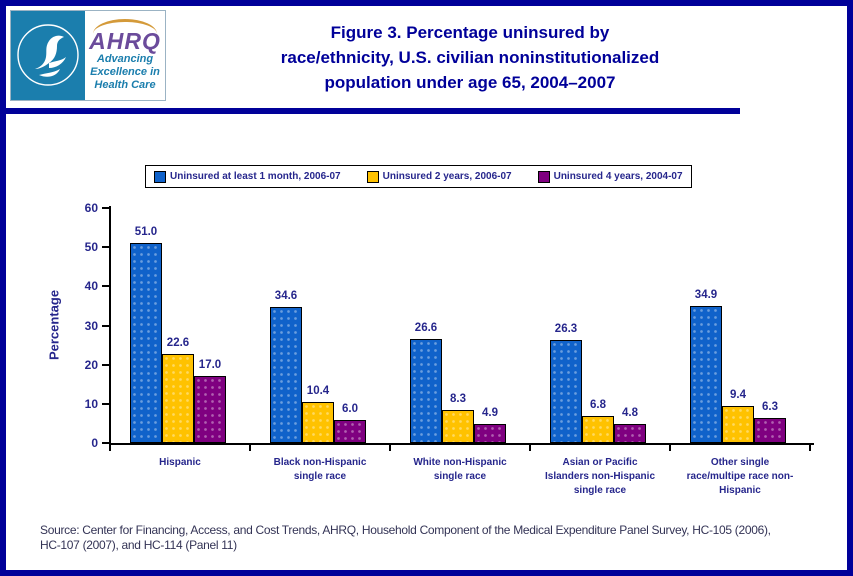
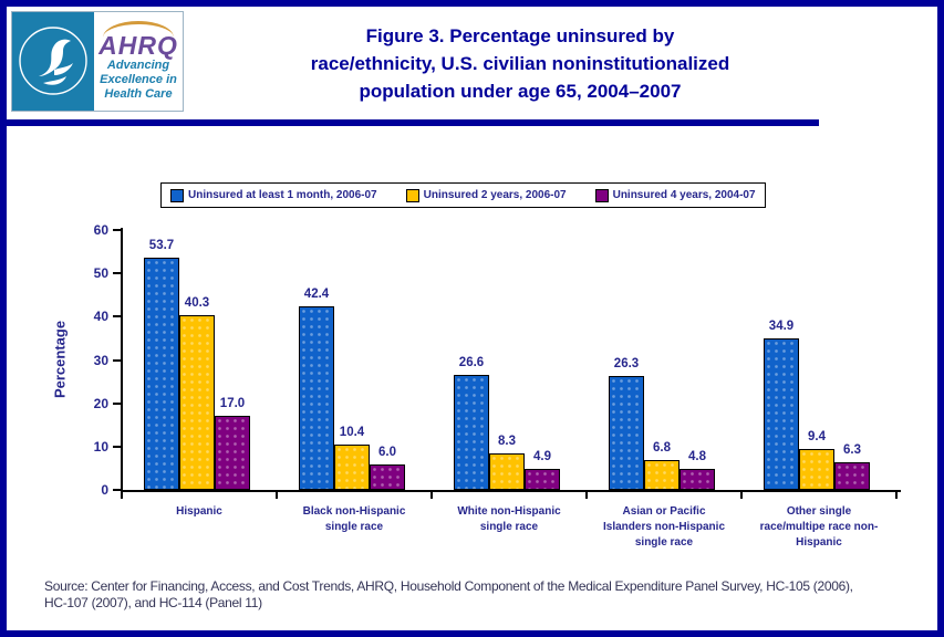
Uninsured at least 1 month, 2006-07/Hispanic: 51.0 -> 53.7
Uninsured 2 years, 2006-07/Hispanic: 22.6 -> 40.3
Uninsured at least 1 month, 2006-07/Black non-Hispanic single race: 34.6 -> 42.4
